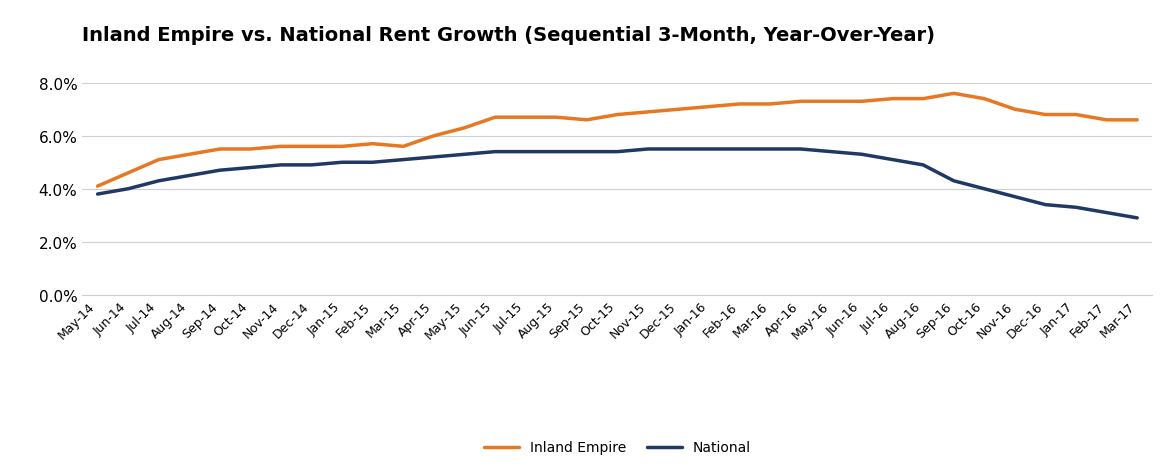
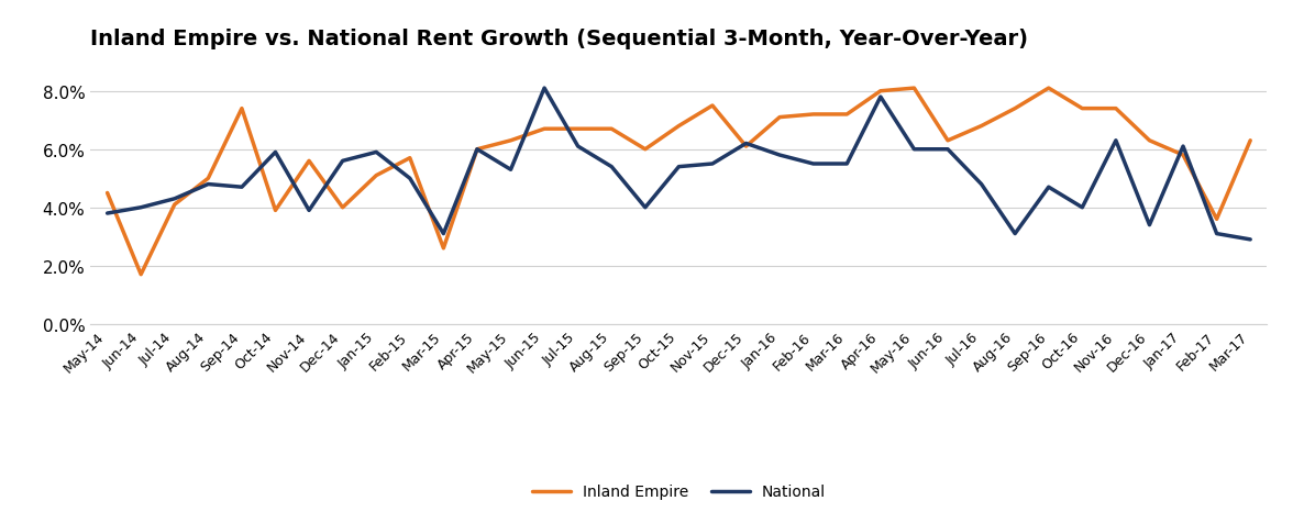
Inland Empire/May-14: 4.1% -> 4.5%
Inland Empire/Jun-14: 4.6% -> 1.7%
Inland Empire/Jul-14: 5.1% -> 4.1%
Inland Empire/Aug-14: 5.3% -> 5.0%
National/Aug-14: 4.5% -> 4.8%
Inland Empire/Sep-14: 5.5% -> 7.4%
Inland Empire/Oct-14: 5.5% -> 3.9%
National/Oct-14: 4.8% -> 5.9%
National/Nov-14: 4.9% -> 3.9%
Inland Empire/Dec-14: 5.6% -> 4.0%
National/Dec-14: 4.9% -> 5.6%
Inland Empire/Jan-15: 5.6% -> 5.1%
National/Jan-15: 5.0% -> 5.9%
Inland Empire/Mar-15: 5.6% -> 2.6%
National/Mar-15: 5.1% -> 3.1%
National/Apr-15: 5.2% -> 6.0%
National/Jun-15: 5.4% -> 8.1%
National/Jul-15: 5.4% -> 6.1%
Inland Empire/Sep-15: 6.6% -> 6.0%
National/Sep-15: 5.4% -> 4.0%
Inland Empire/Nov-15: 6.9% -> 7.5%
Inland Empire/Dec-15: 7.0% -> 6.1%
National/Dec-15: 5.5% -> 6.2%
National/Jan-16: 5.5% -> 5.8%
Inland Empire/Apr-16: 7.3% -> 8.0%
National/Apr-16: 5.5% -> 7.8%
Inland Empire/May-16: 7.3% -> 8.1%
National/May-16: 5.4% -> 6.0%
Inland Empire/Jun-16: 7.3% -> 6.3%
National/Jun-16: 5.3% -> 6.0%
Inland Empire/Jul-16: 7.4% -> 6.8%
National/Jul-16: 5.1% -> 4.8%
National/Aug-16: 4.9% -> 3.1%
Inland Empire/Sep-16: 7.6% -> 8.1%
National/Sep-16: 4.3% -> 4.7%
Inland Empire/Nov-16: 7.0% -> 7.4%
National/Nov-16: 3.7% -> 6.3%
Inland Empire/Dec-16: 6.8% -> 6.3%
Inland Empire/Jan-17: 6.8% -> 5.8%
National/Jan-17: 3.3% -> 6.1%
Inland Empire/Feb-17: 6.6% -> 3.6%
Inland Empire/Mar-17: 6.6% -> 6.3%
